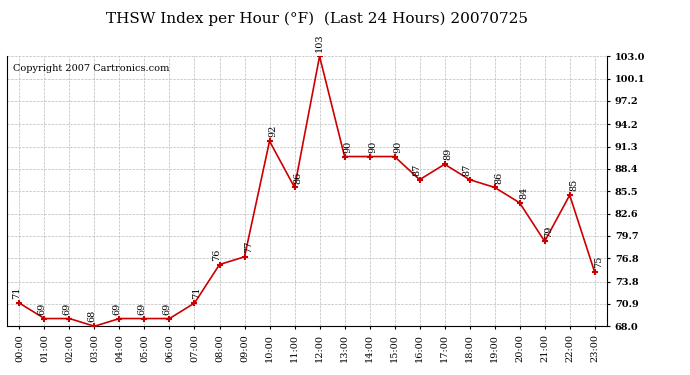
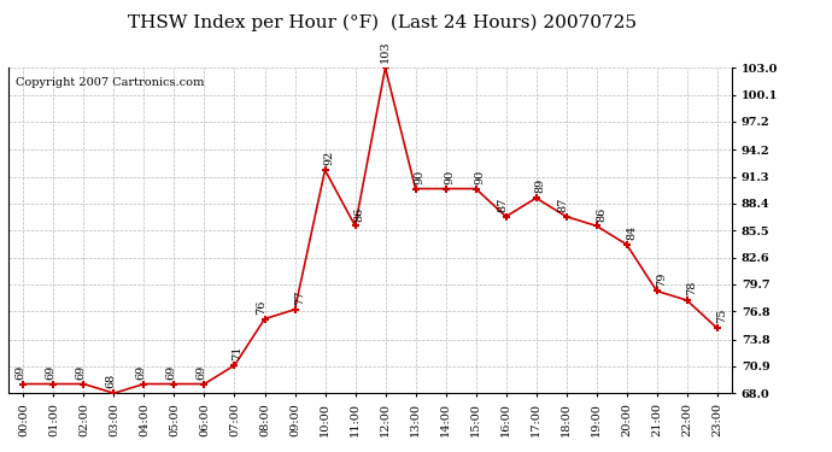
00:00: 71 -> 69
22:00: 85 -> 78
